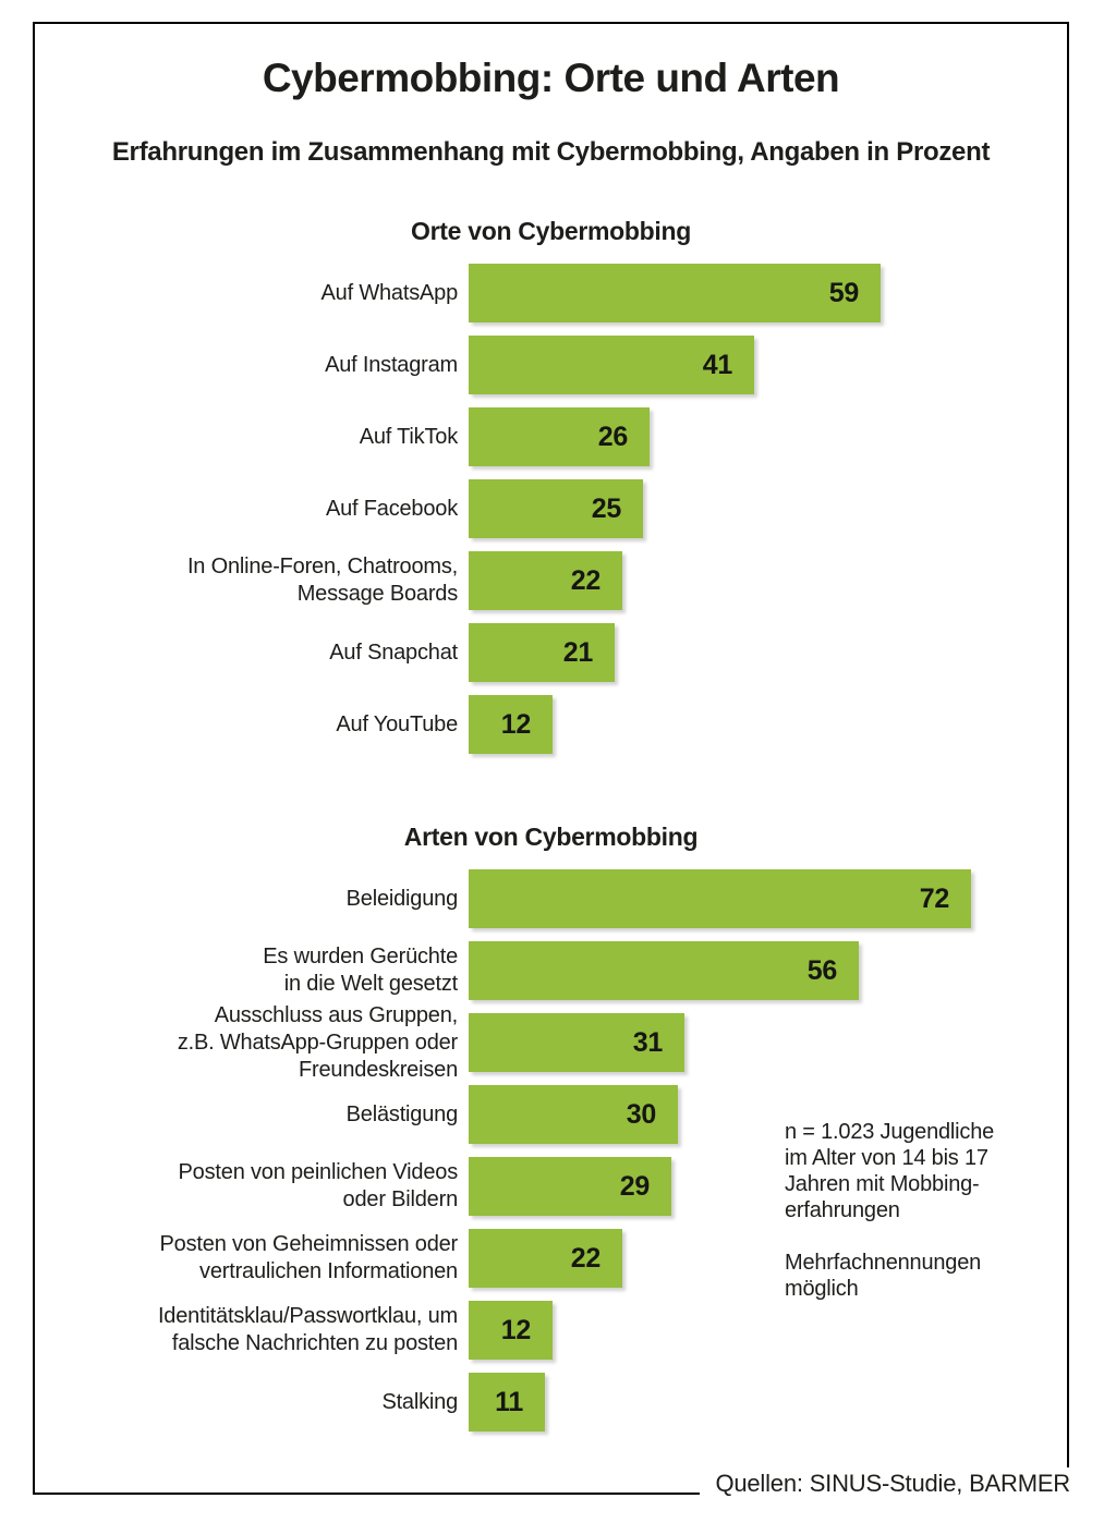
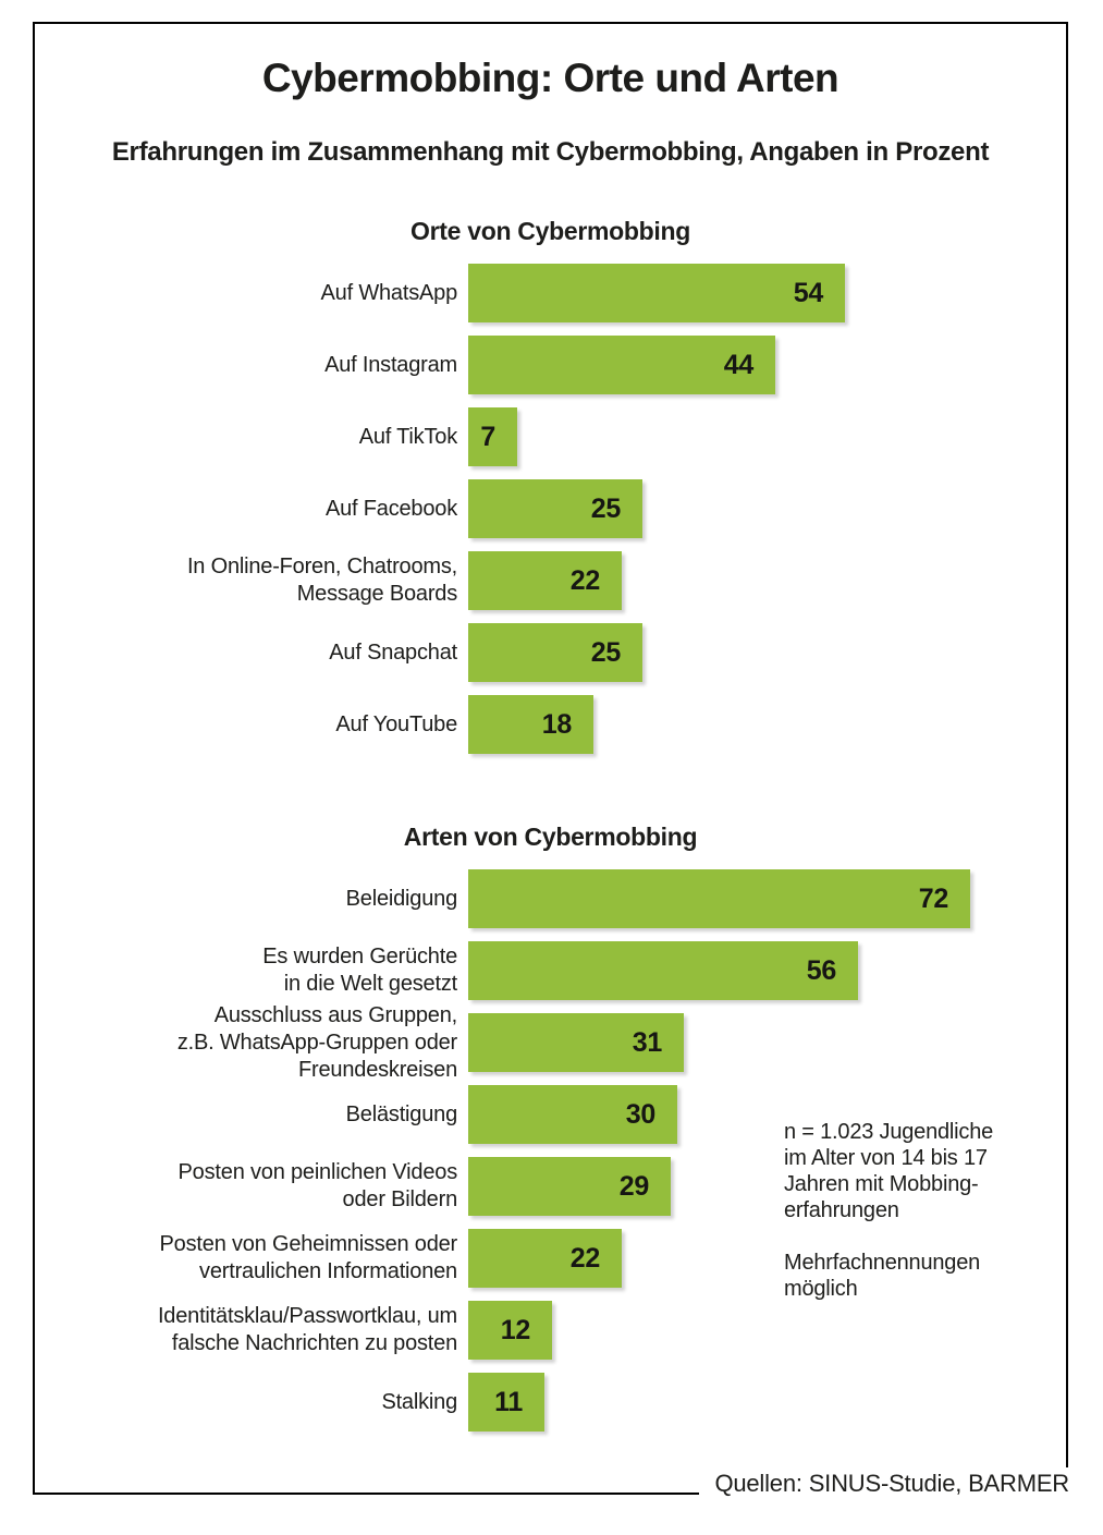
Orte von Cybermobbing/Auf WhatsApp: 59 -> 54
Orte von Cybermobbing/Auf Instagram: 41 -> 44
Orte von Cybermobbing/Auf TikTok: 26 -> 7
Orte von Cybermobbing/Auf Snapchat: 21 -> 25
Orte von Cybermobbing/Auf YouTube: 12 -> 18
